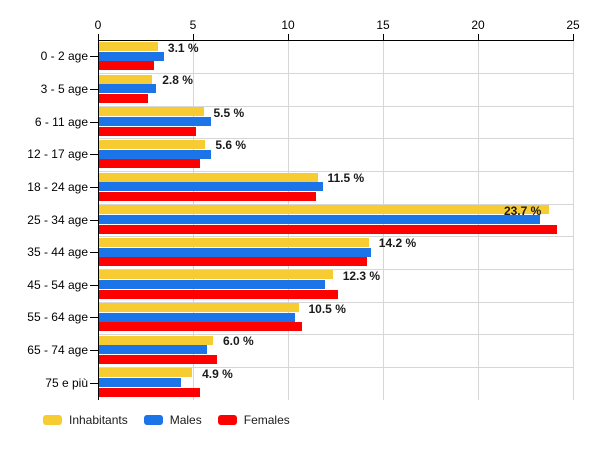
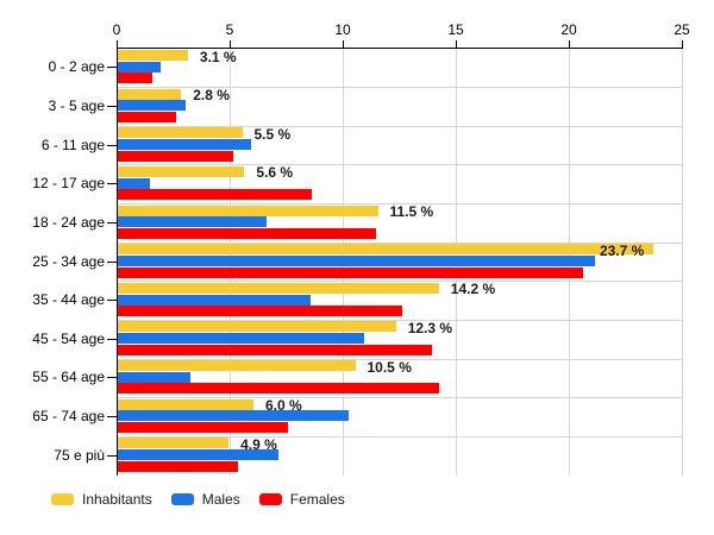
Males/0 - 2 age: 3.4 -> 1.9
Females/0 - 2 age: 2.9 -> 1.5
Males/12 - 17 age: 5.9 -> 1.4
Females/12 - 17 age: 5.3 -> 8.6
Males/18 - 24 age: 11.8 -> 6.6
Males/25 - 34 age: 23.2 -> 21.1
Females/25 - 34 age: 24.1 -> 20.6
Males/35 - 44 age: 14.3 -> 8.5
Females/35 - 44 age: 14.1 -> 12.6
Males/45 - 54 age: 11.9 -> 10.9
Females/45 - 54 age: 12.6 -> 13.9
Males/55 - 64 age: 10.3 -> 3.2
Females/55 - 64 age: 10.7 -> 14.2
Males/65 - 74 age: 5.7 -> 10.2
Females/65 - 74 age: 6.2 -> 7.5
Males/75 e più: 4.3 -> 7.1
